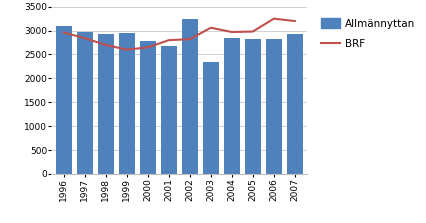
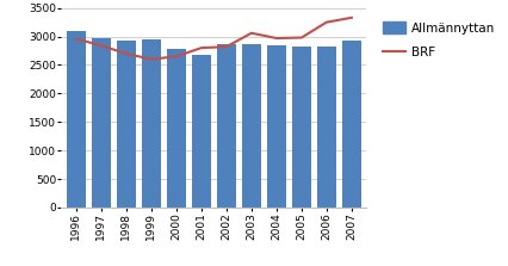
Allmännyttan/2002: 3250 -> 2860
Allmännyttan/2003: 2350 -> 2870
BRF/2007: 3200 -> 3330
